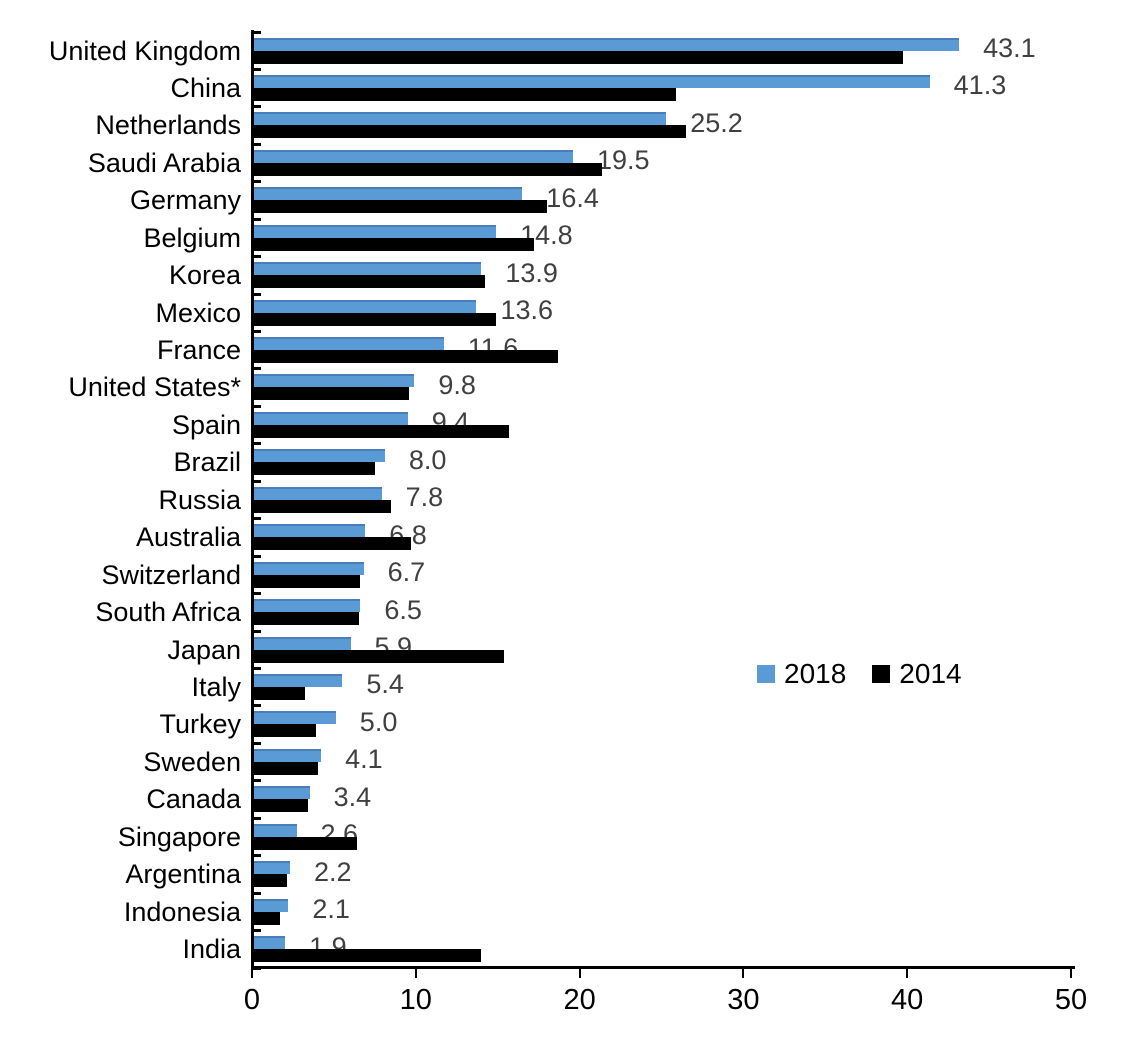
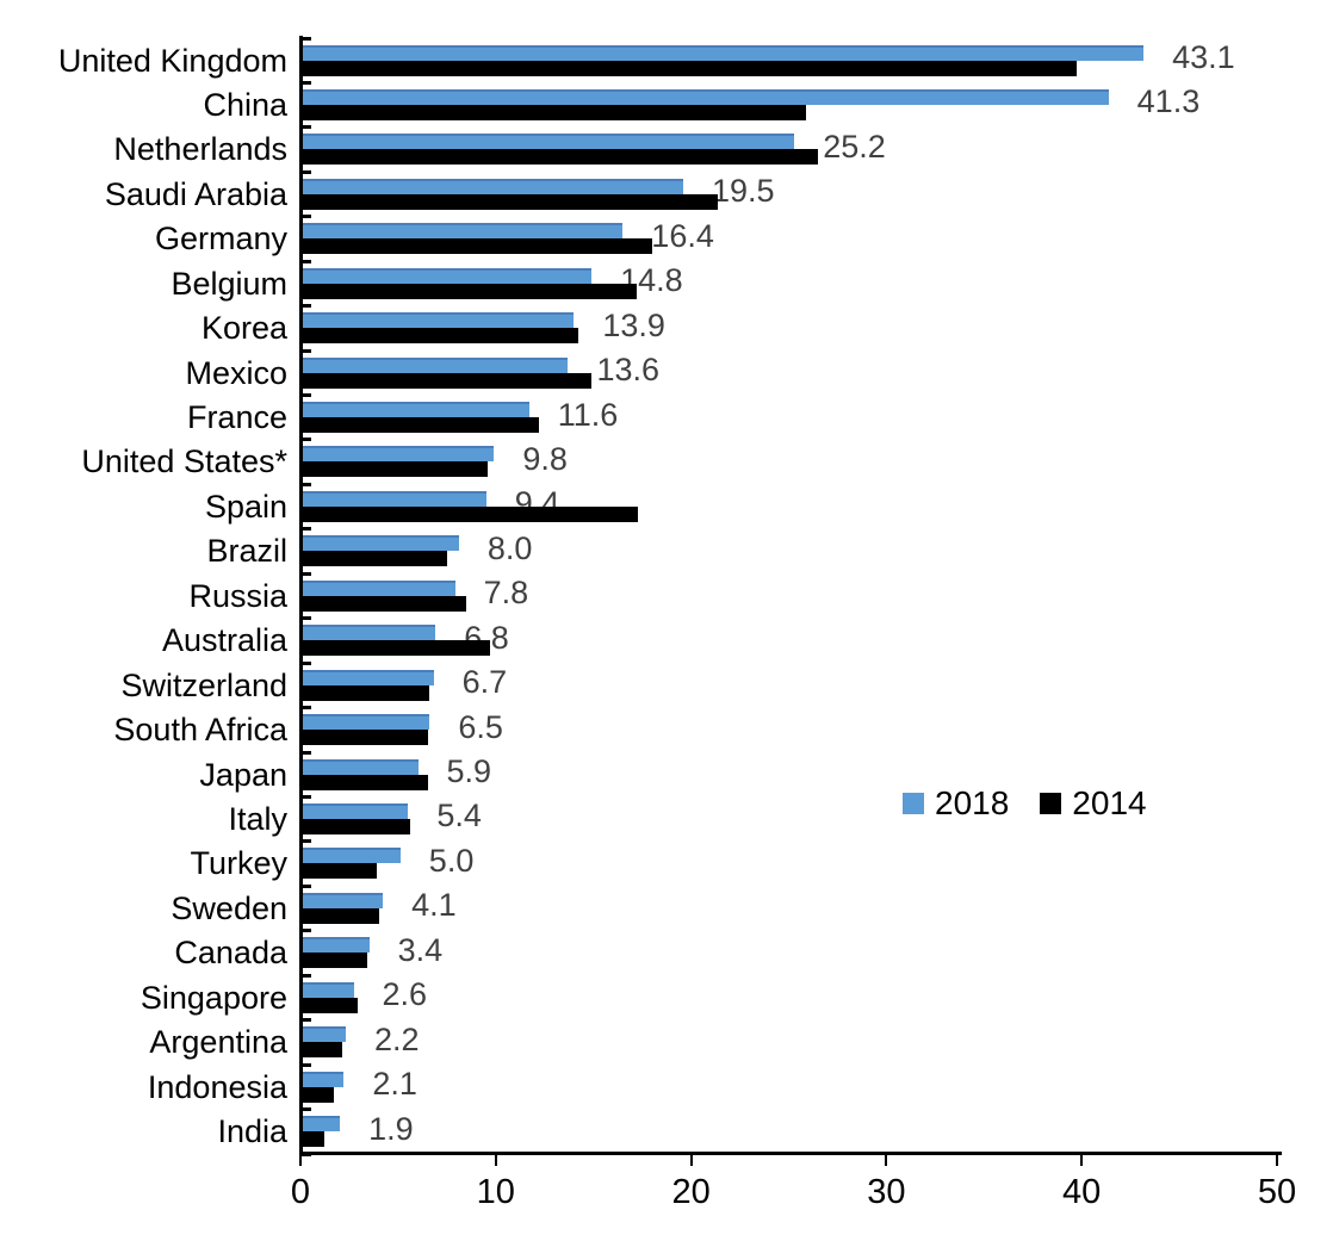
2014/France: 18.6 -> 12.1
2014/Spain: 15.6 -> 17.2
2014/Japan: 15.3 -> 6.4
2014/Italy: 3.1 -> 5.5
2014/Singapore: 6.3 -> 2.8
2014/India: 13.9 -> 1.1
